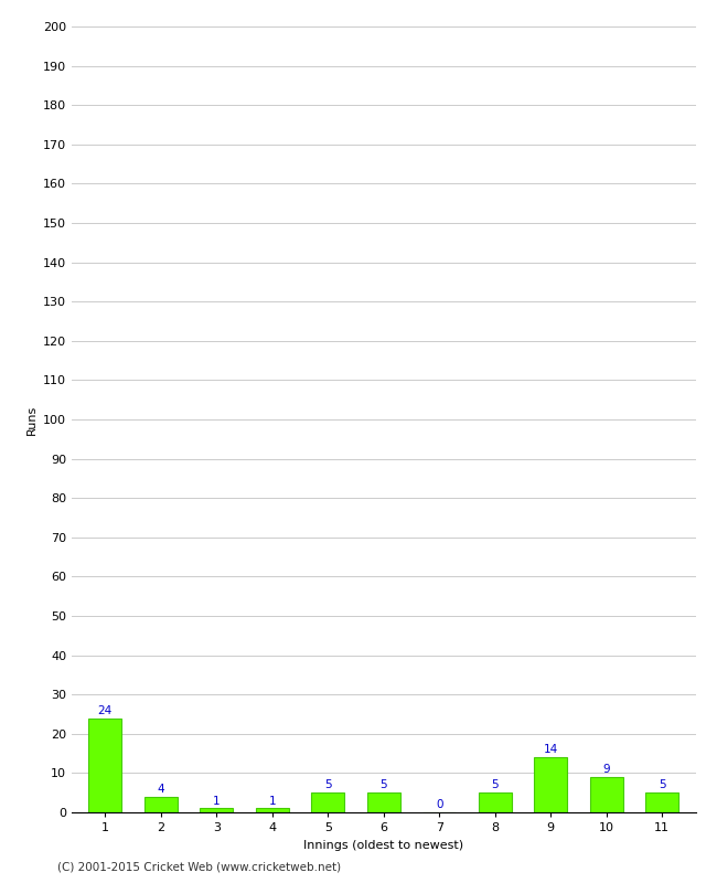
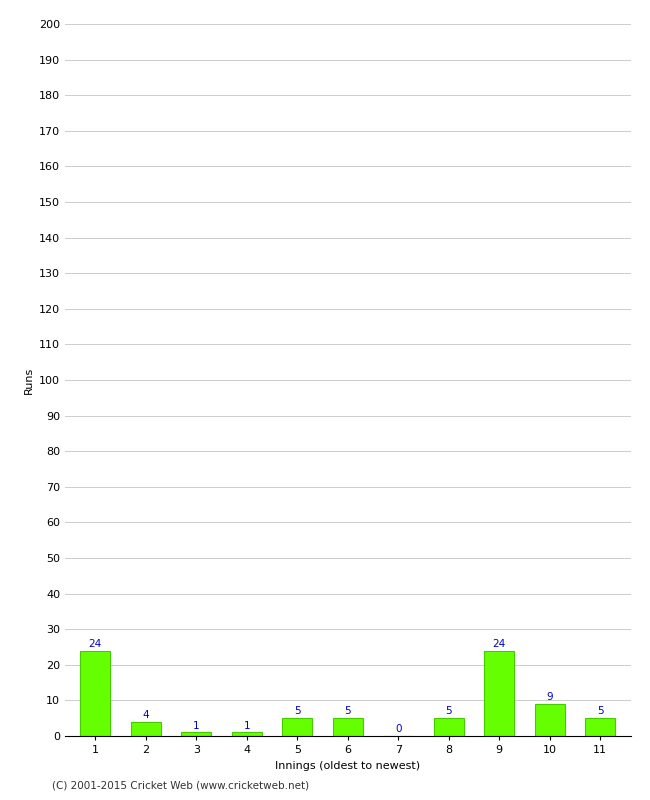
9: 14 -> 24
